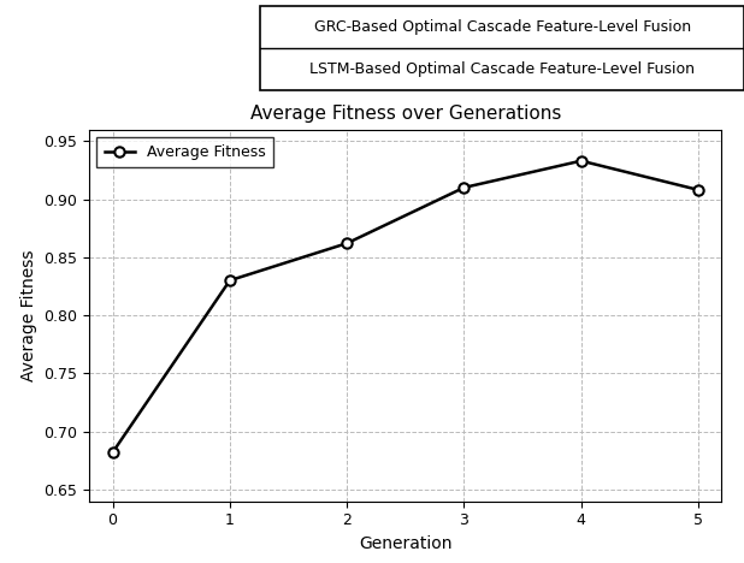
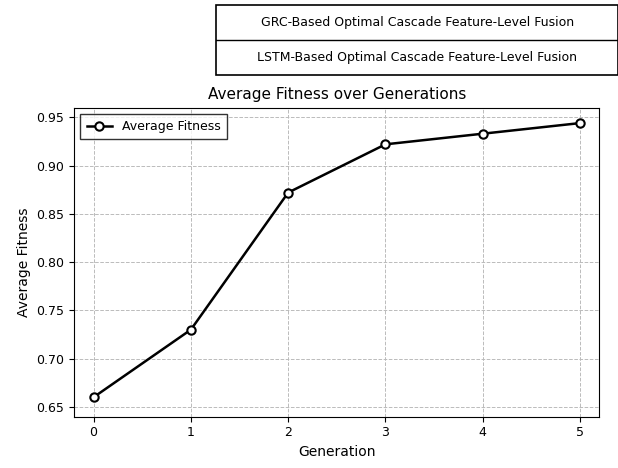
0: 0.682 -> 0.660
1: 0.830 -> 0.730
2: 0.862 -> 0.872
3: 0.910 -> 0.922
5: 0.908 -> 0.944
